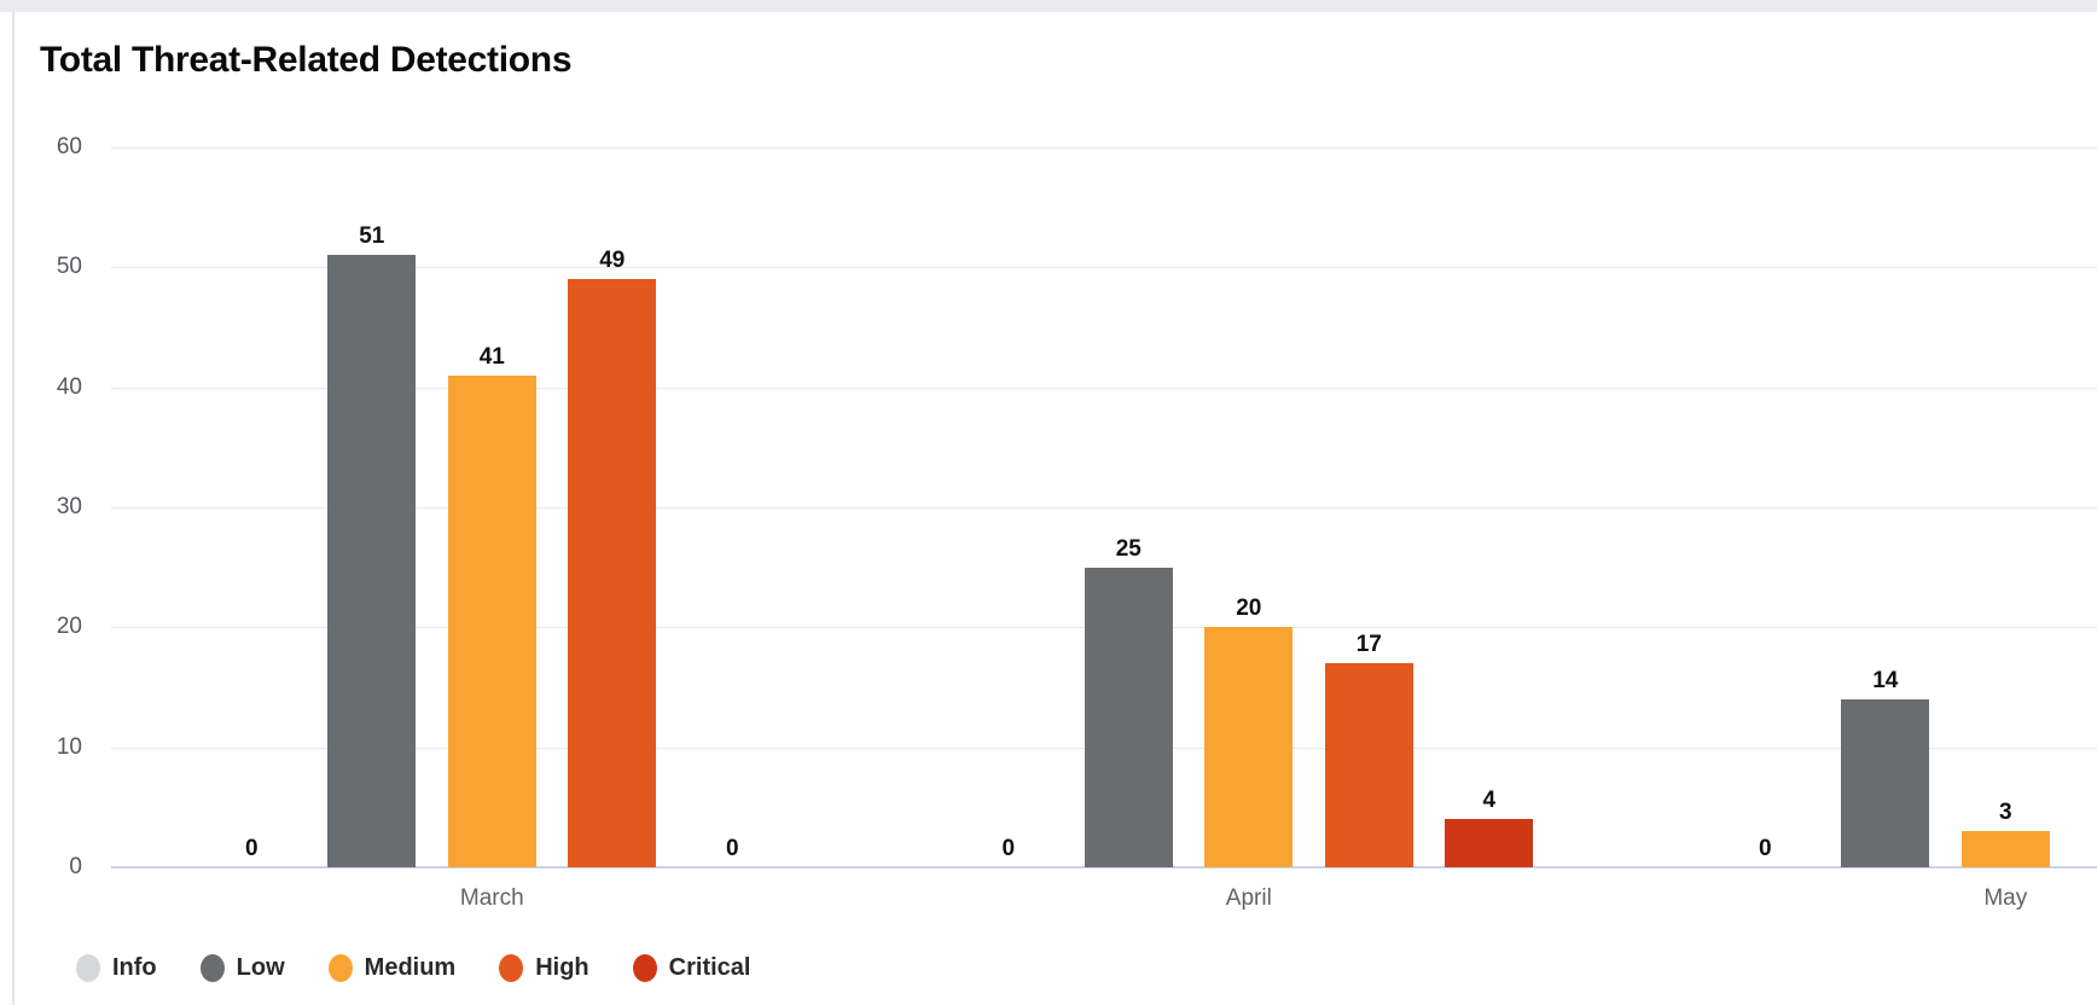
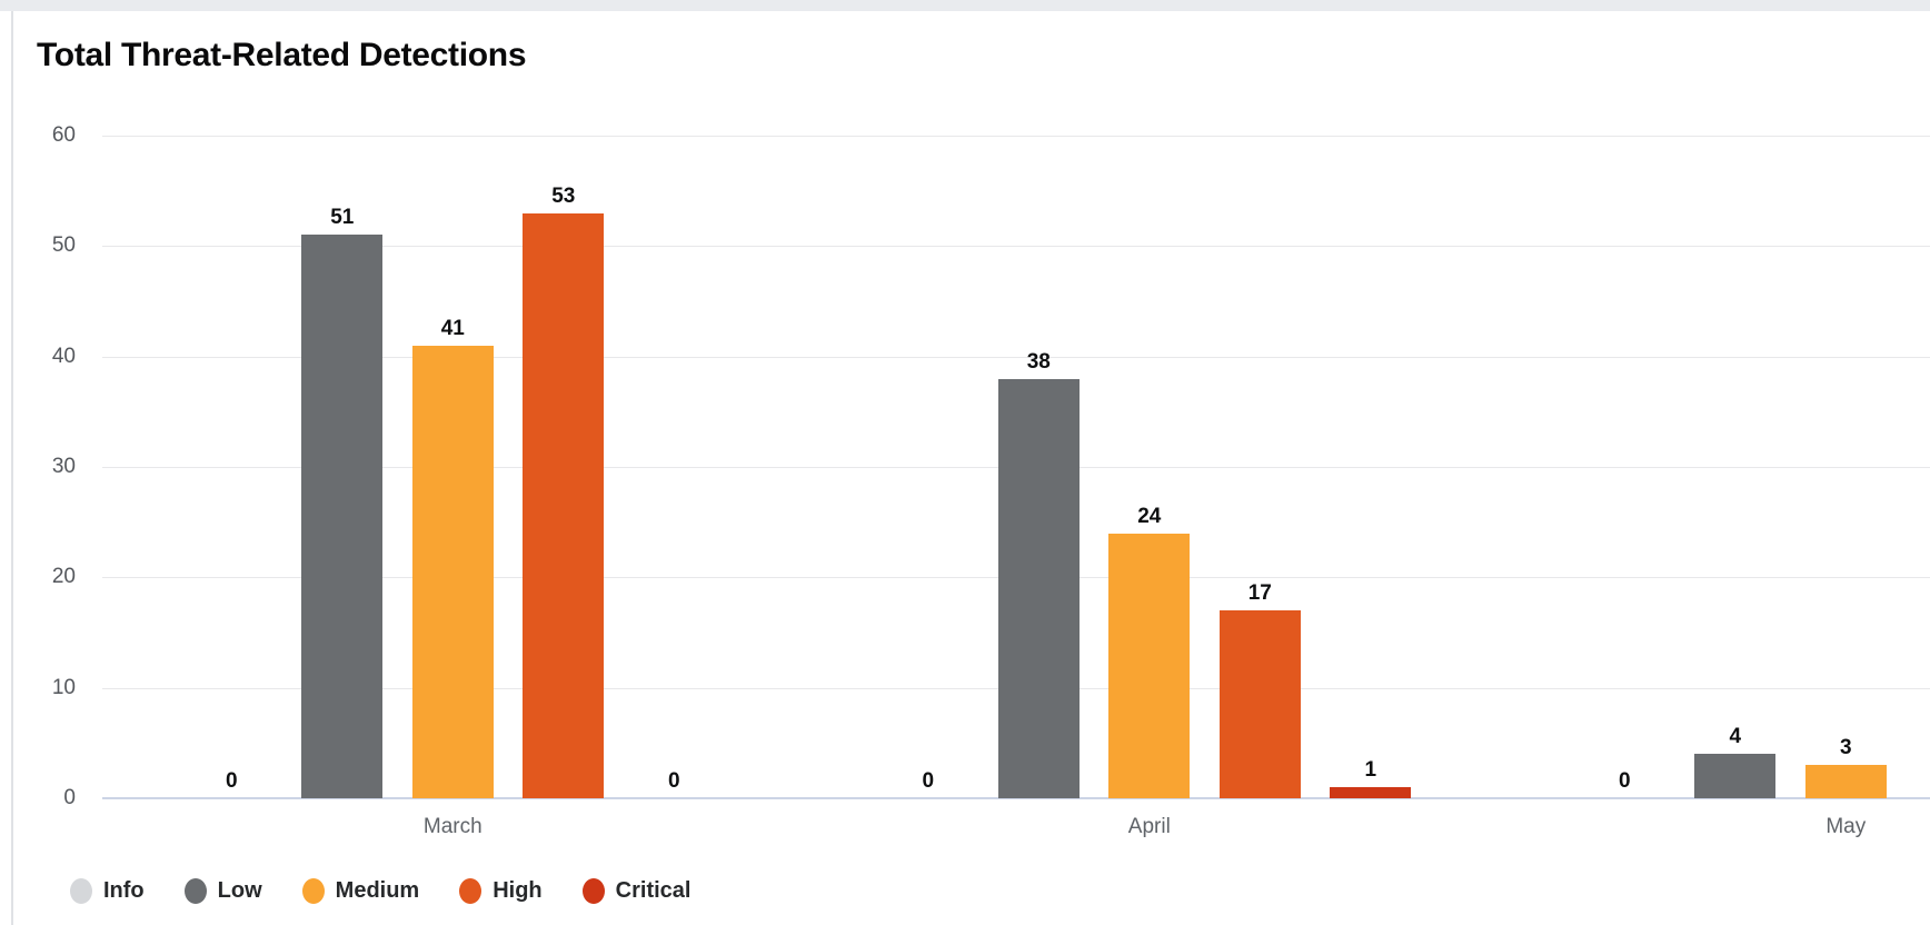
High/March: 49 -> 53
Low/April: 25 -> 38
Medium/April: 20 -> 24
Critical/April: 4 -> 1
Low/May: 14 -> 4
